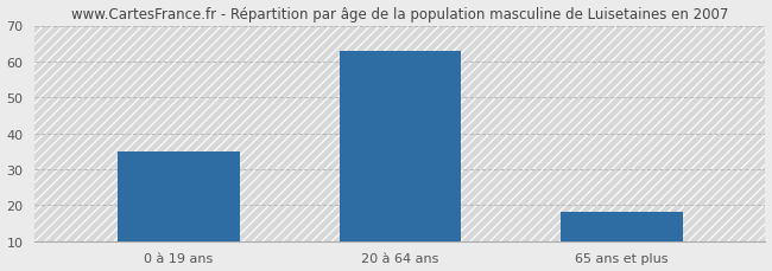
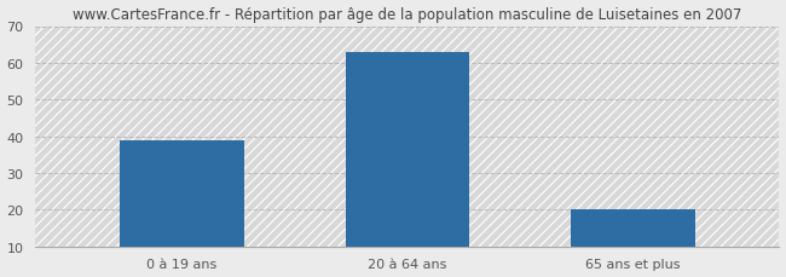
0 à 19 ans: 35 -> 39
65 ans et plus: 18 -> 20
